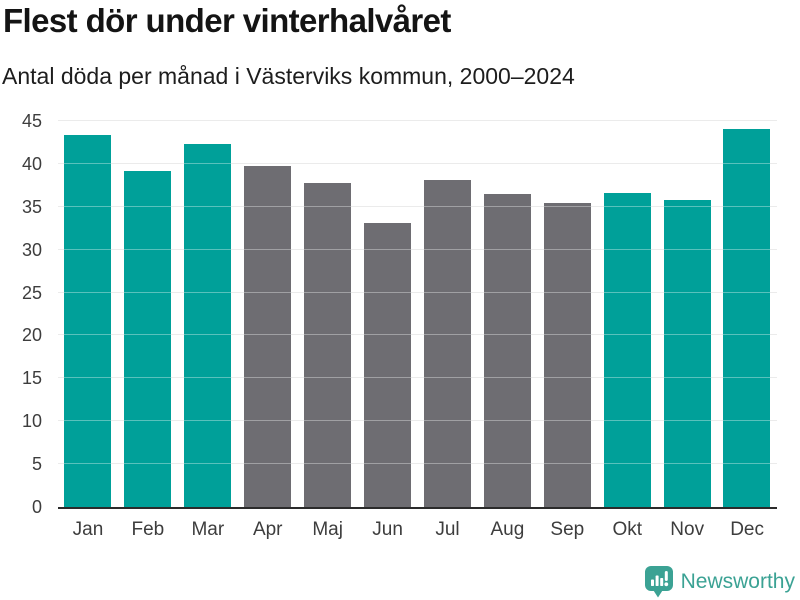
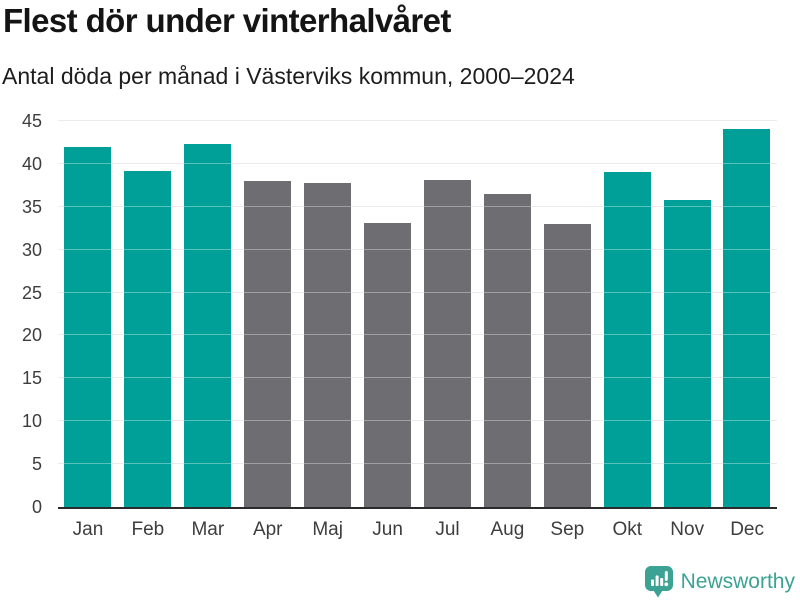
Jan: 43 -> 42
Apr: 40 -> 38
Sep: 35 -> 33
Okt: 37 -> 39
